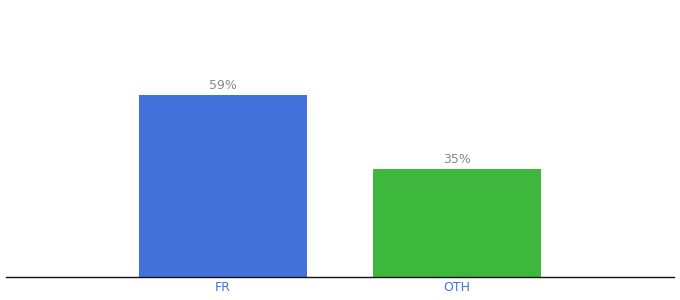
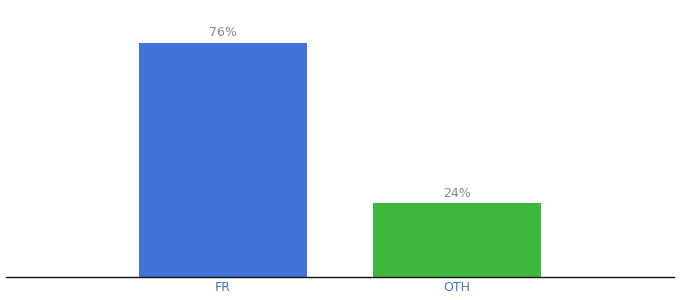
FR: 59% -> 76%
OTH: 35% -> 24%
